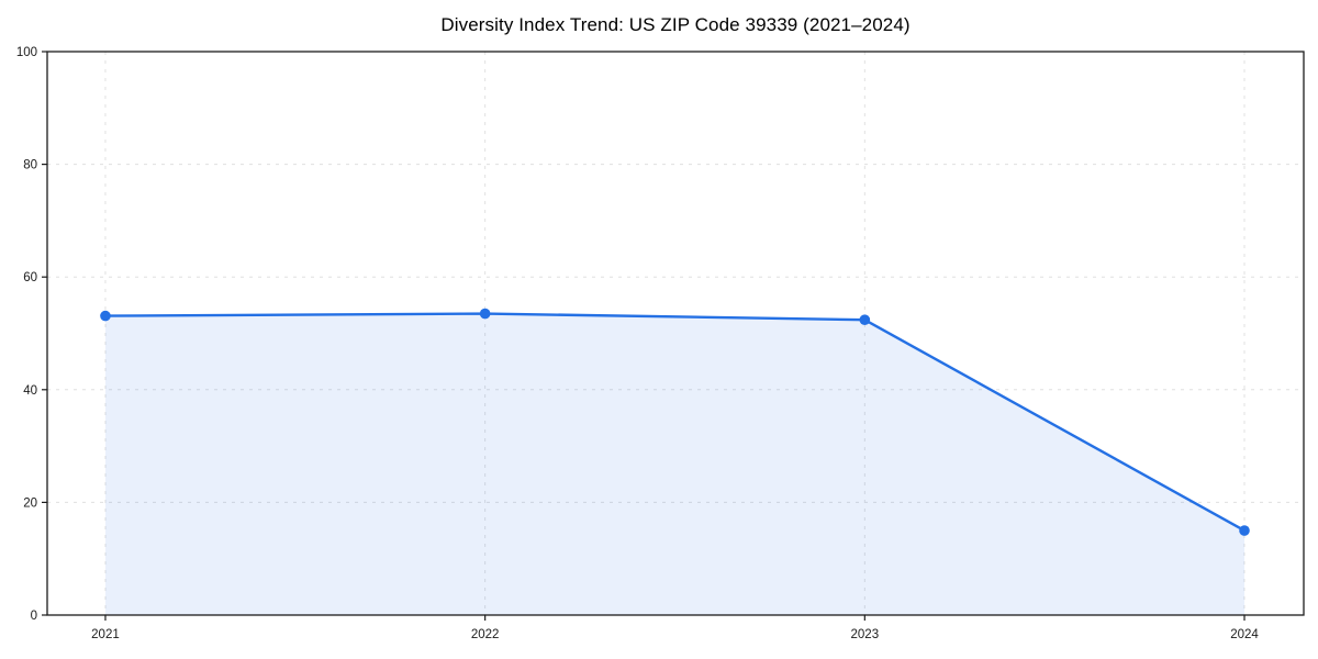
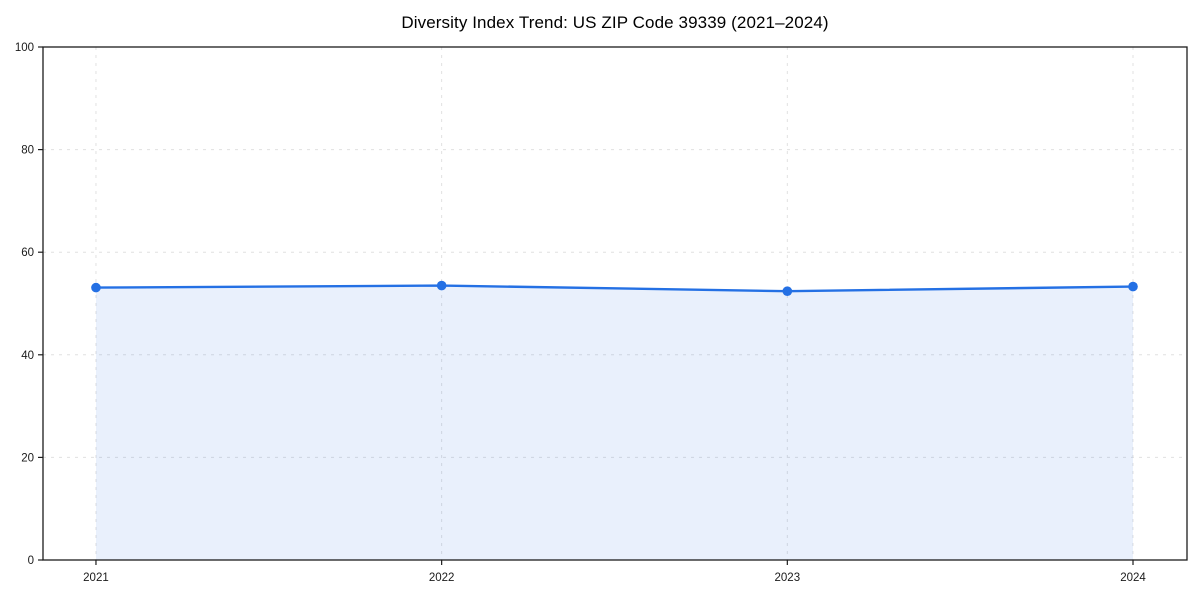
2024: 15 -> 53
